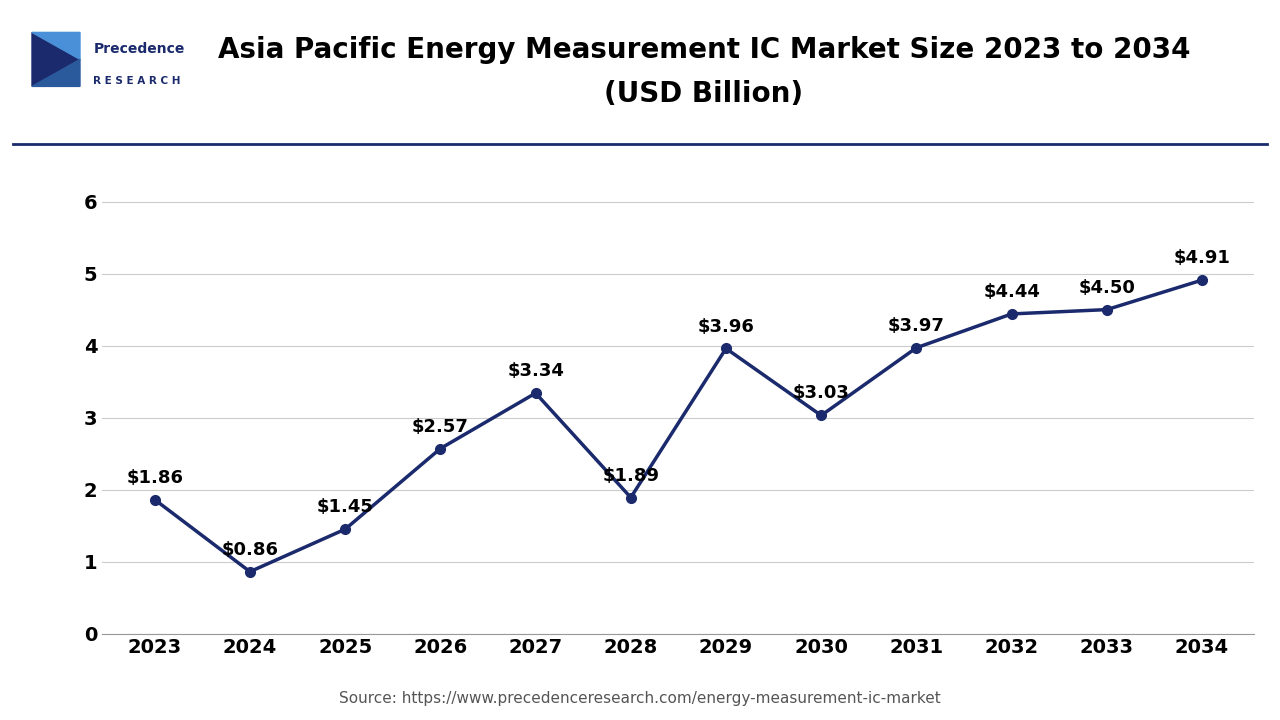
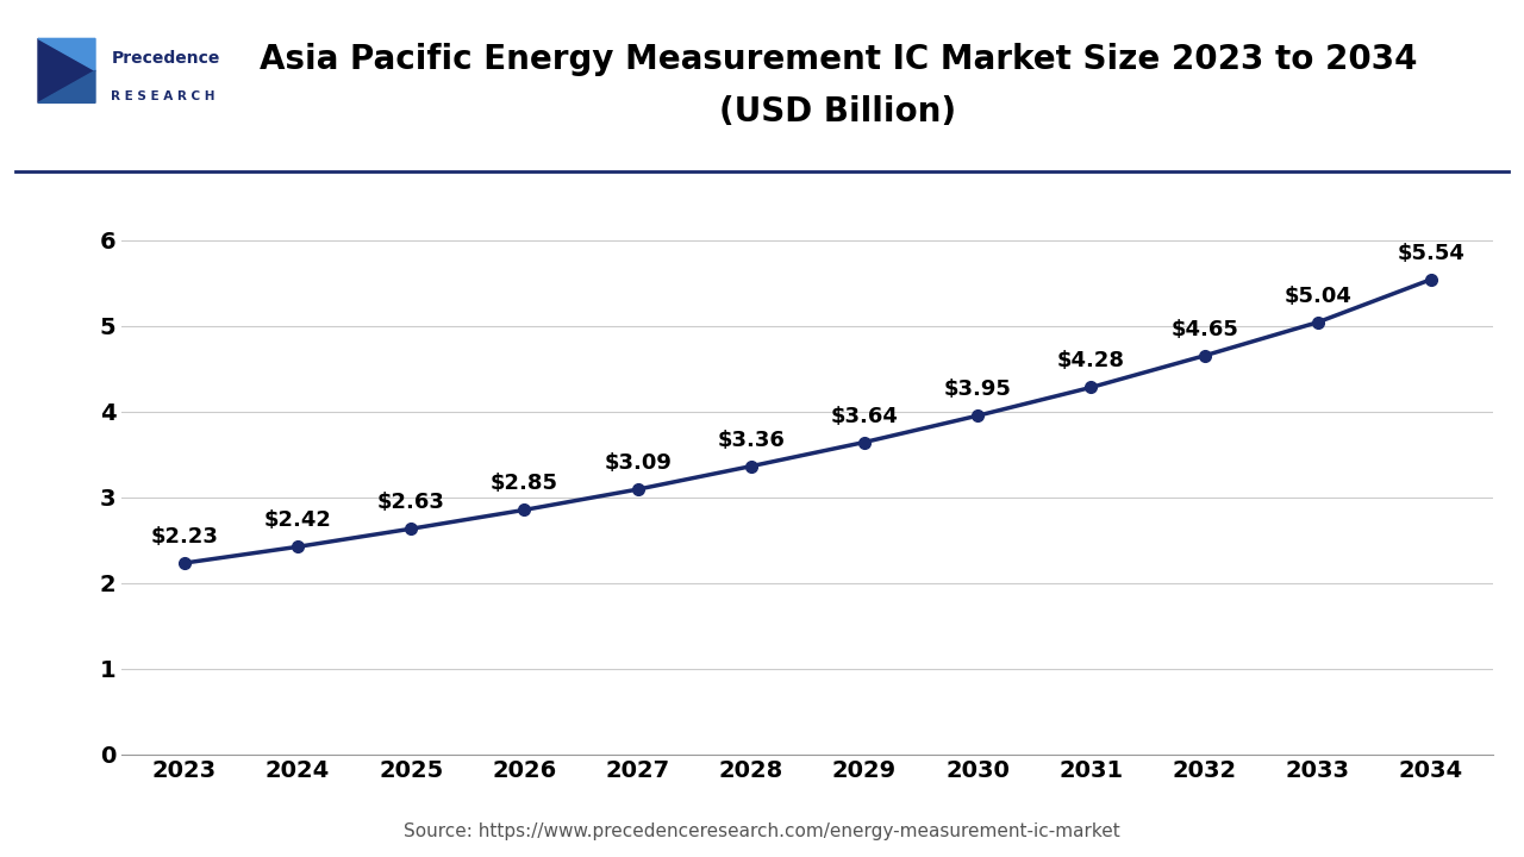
2023: $1.86 -> $2.23
2024: $0.86 -> $2.42
2025: $1.45 -> $2.63
2026: $2.57 -> $2.85
2027: $3.34 -> $3.09
2028: $1.89 -> $3.36
2029: $3.96 -> $3.64
2030: $3.03 -> $3.95
2031: $3.97 -> $4.28
2032: $4.44 -> $4.65
2033: $4.50 -> $5.04
2034: $4.91 -> $5.54
